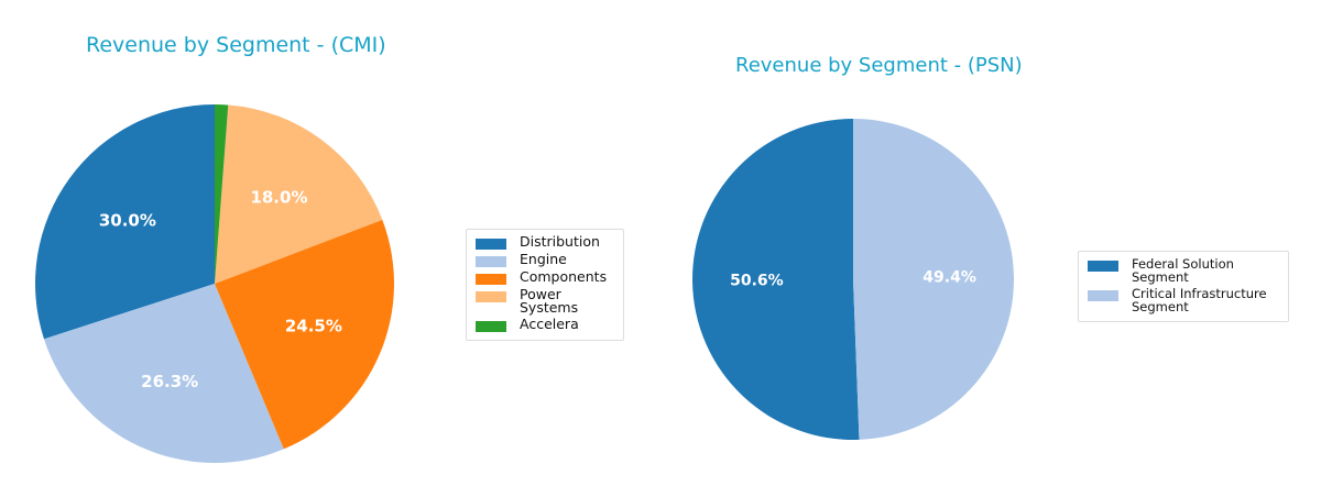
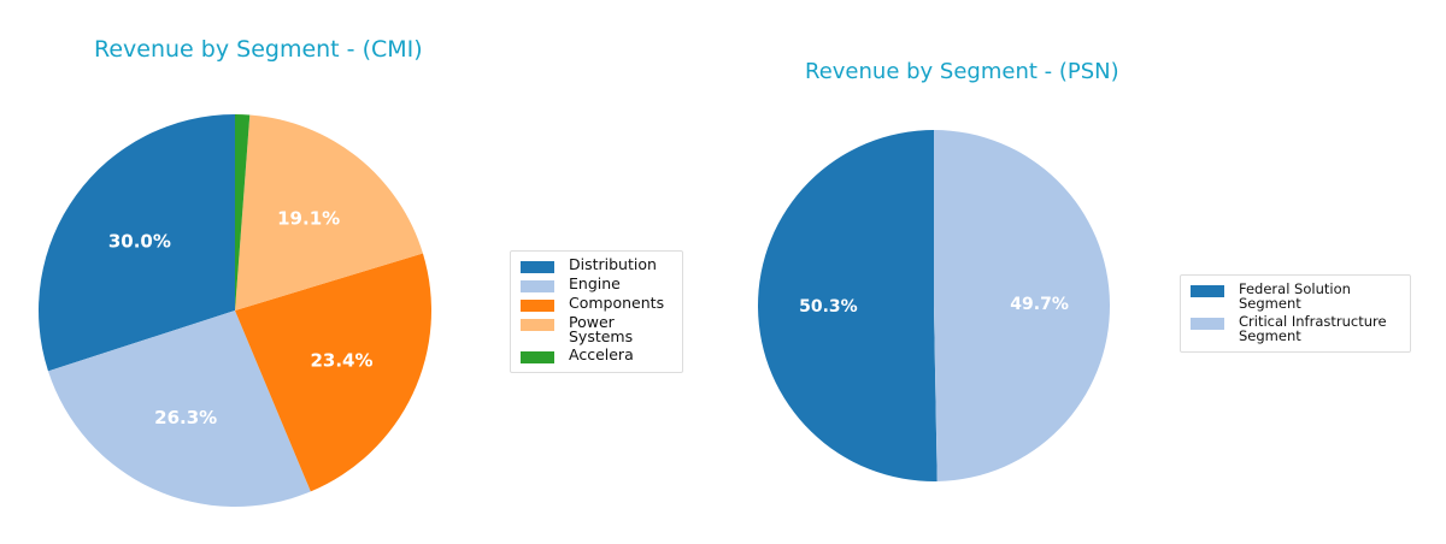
Revenue by Segment - (CMI)/Components: 24.5% -> 23.4%
Revenue by Segment - (CMI)/Power Systems: 18.0% -> 19.1%
Revenue by Segment - (PSN)/Federal Solution Segment: 50.6% -> 50.3%
Revenue by Segment - (PSN)/Critical Infrastructure Segment: 49.4% -> 49.7%
